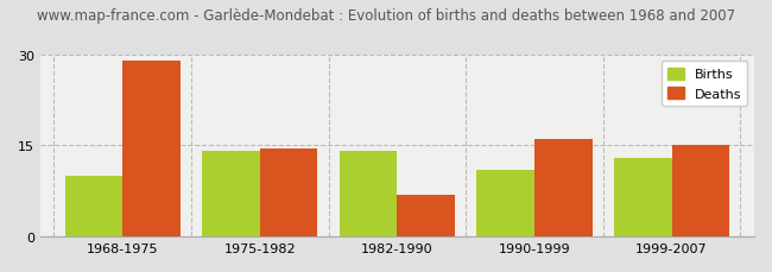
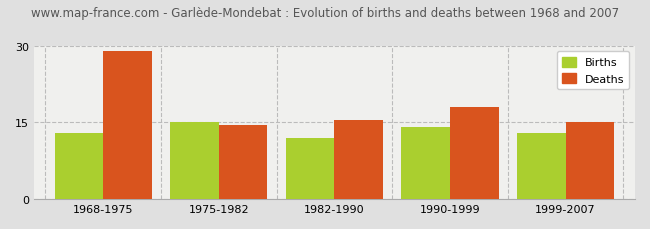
Births/1968-1975: 10 -> 13
Births/1975-1982: 14 -> 15
Births/1982-1990: 14 -> 12
Deaths/1982-1990: 6.8 -> 15.5
Births/1990-1999: 11 -> 14
Deaths/1990-1999: 16.0 -> 18.0
